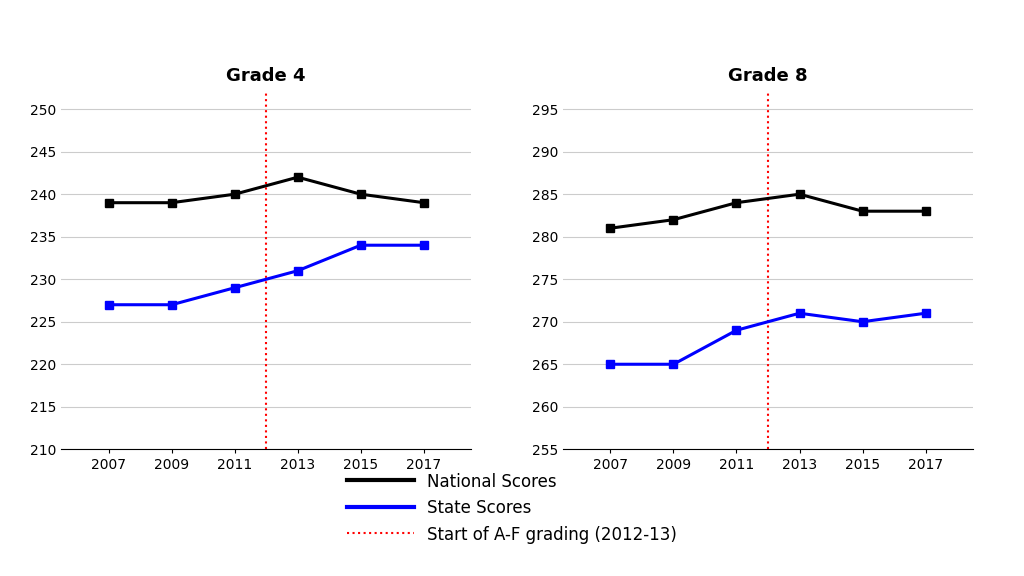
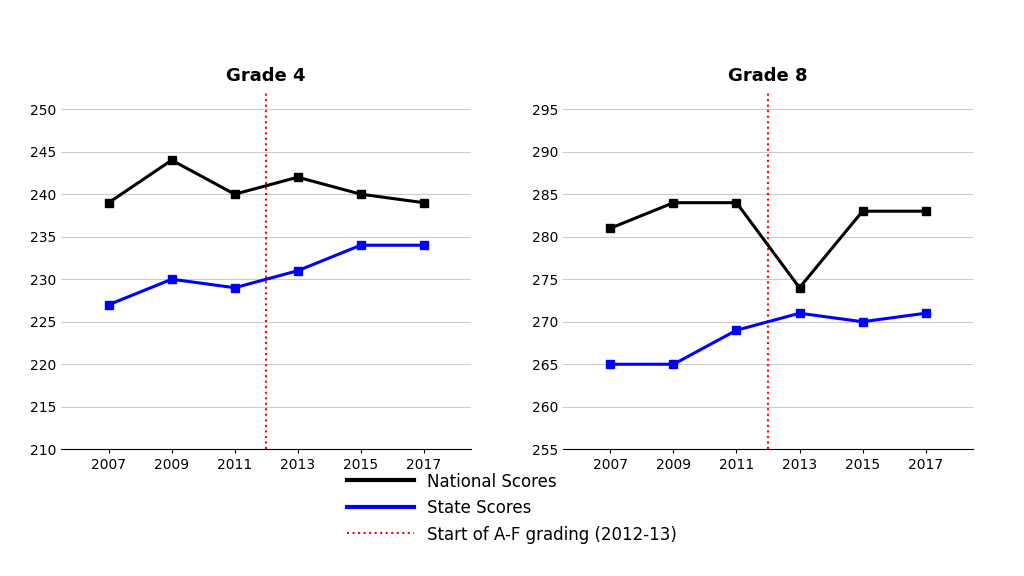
Grade 4/National Scores/2009: 239 -> 244
Grade 4/State Scores/2009: 227 -> 230
Grade 8/National Scores/2009: 282 -> 284
Grade 8/National Scores/2013: 285 -> 274
